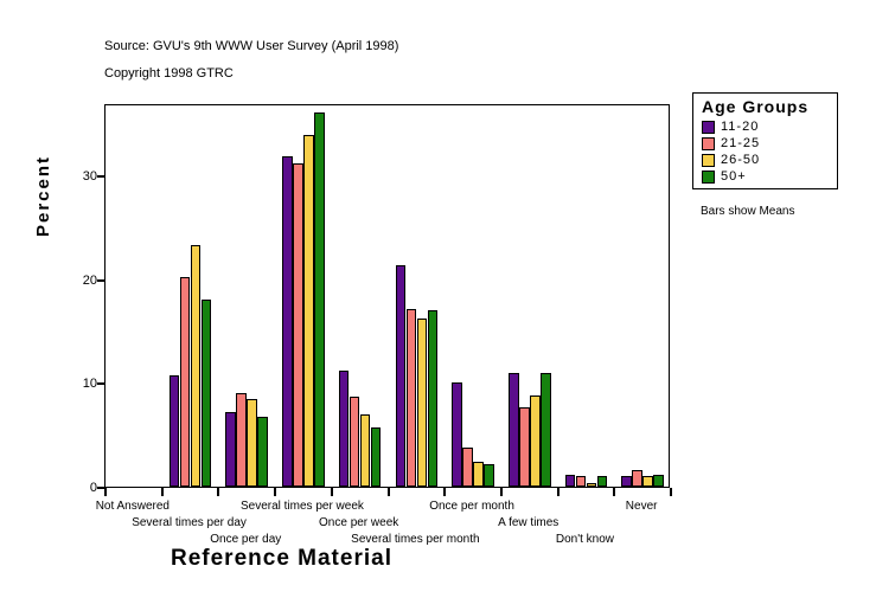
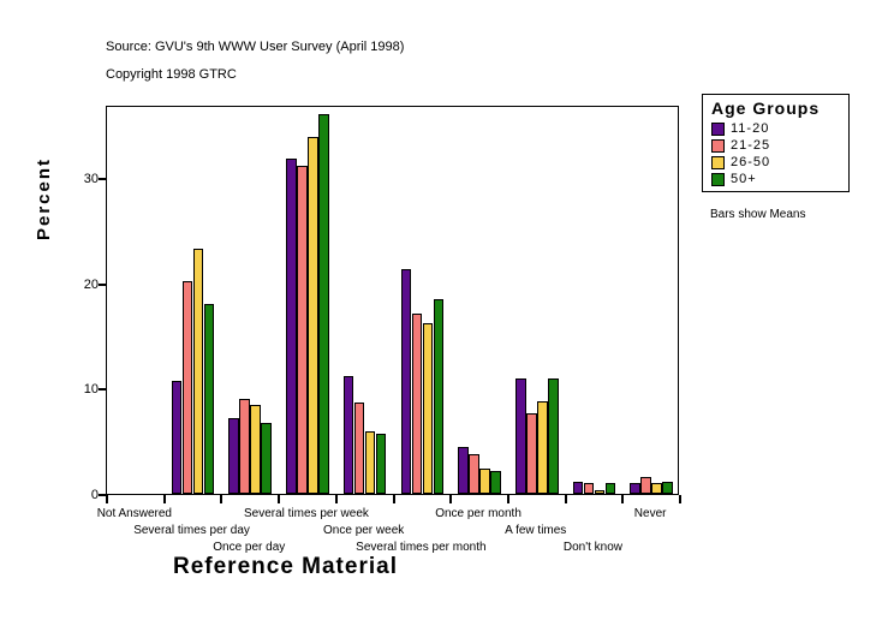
26-50/Once per week: 7 -> 6
50+/Several times per month: 17 -> 18
11-20/Once per month: 10 -> 4
